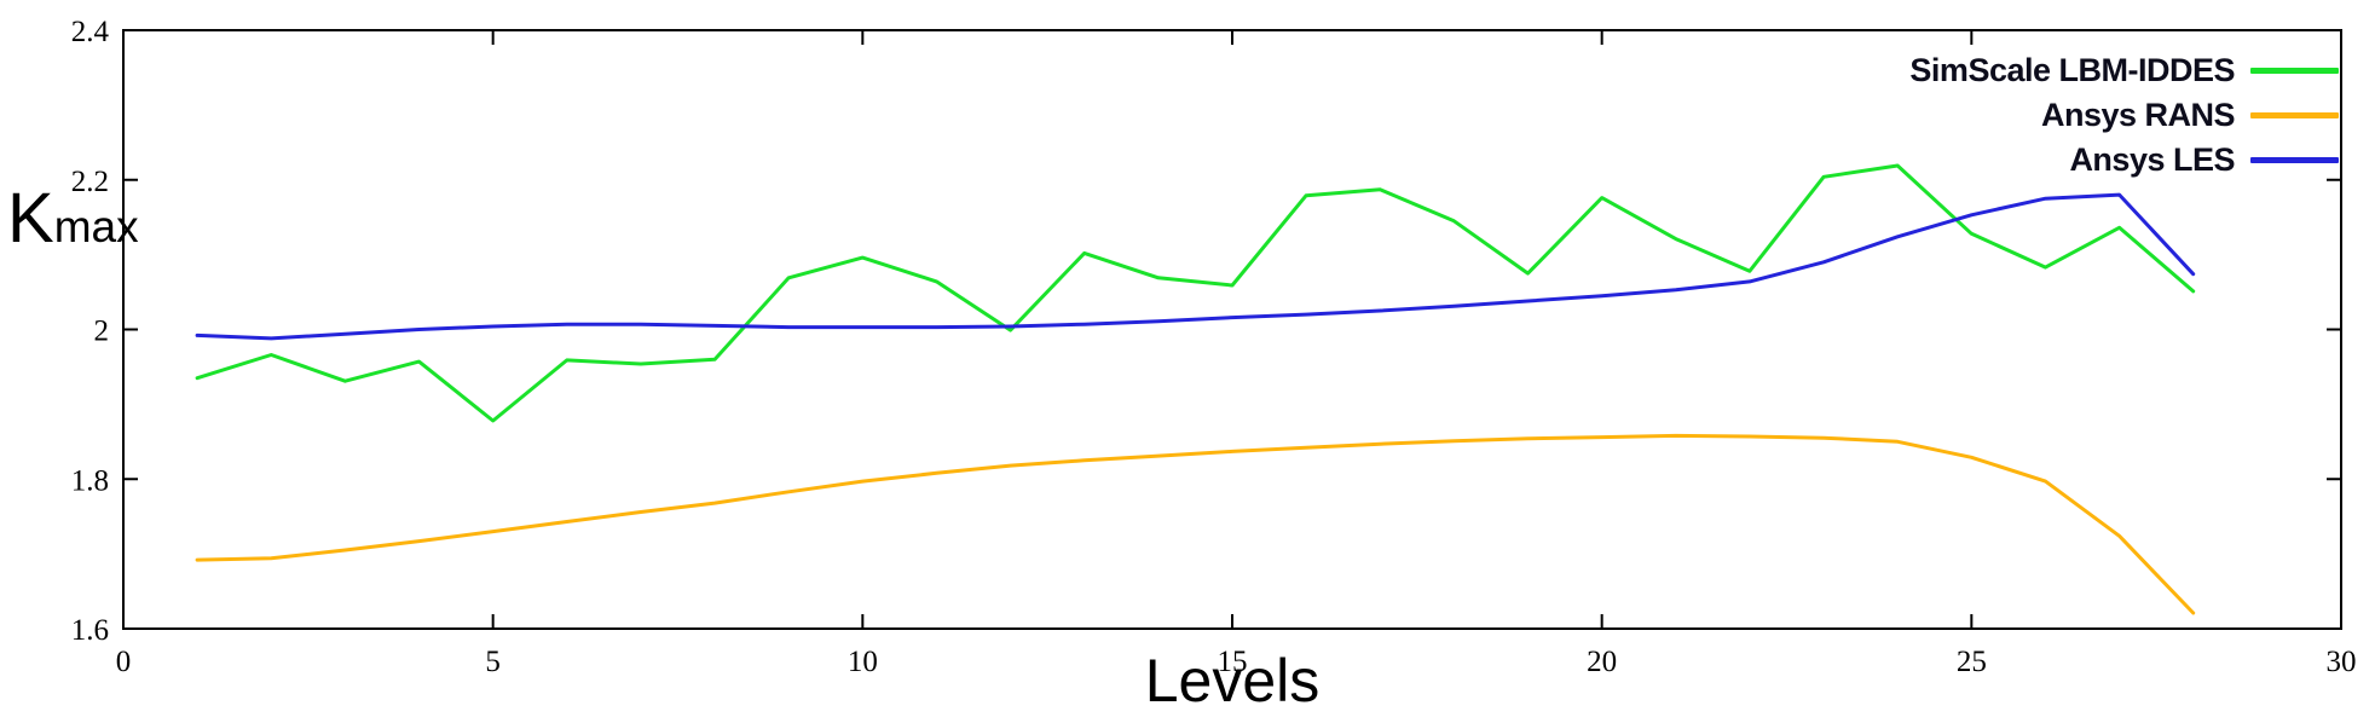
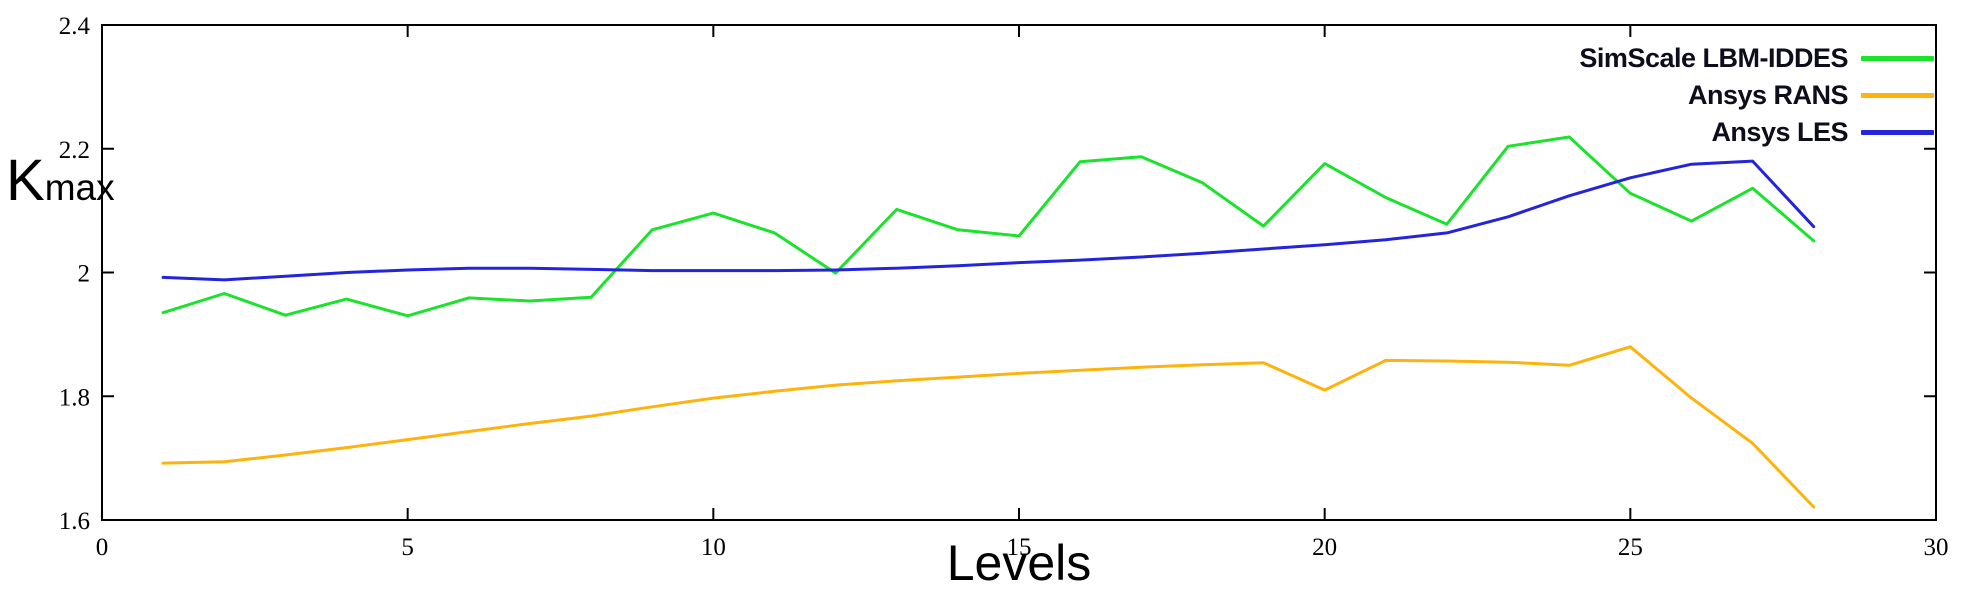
SimScale LBM-IDDES/5: 1.88 -> 1.93
Ansys RANS/20: 1.86 -> 1.81
Ansys RANS/25: 1.83 -> 1.88
